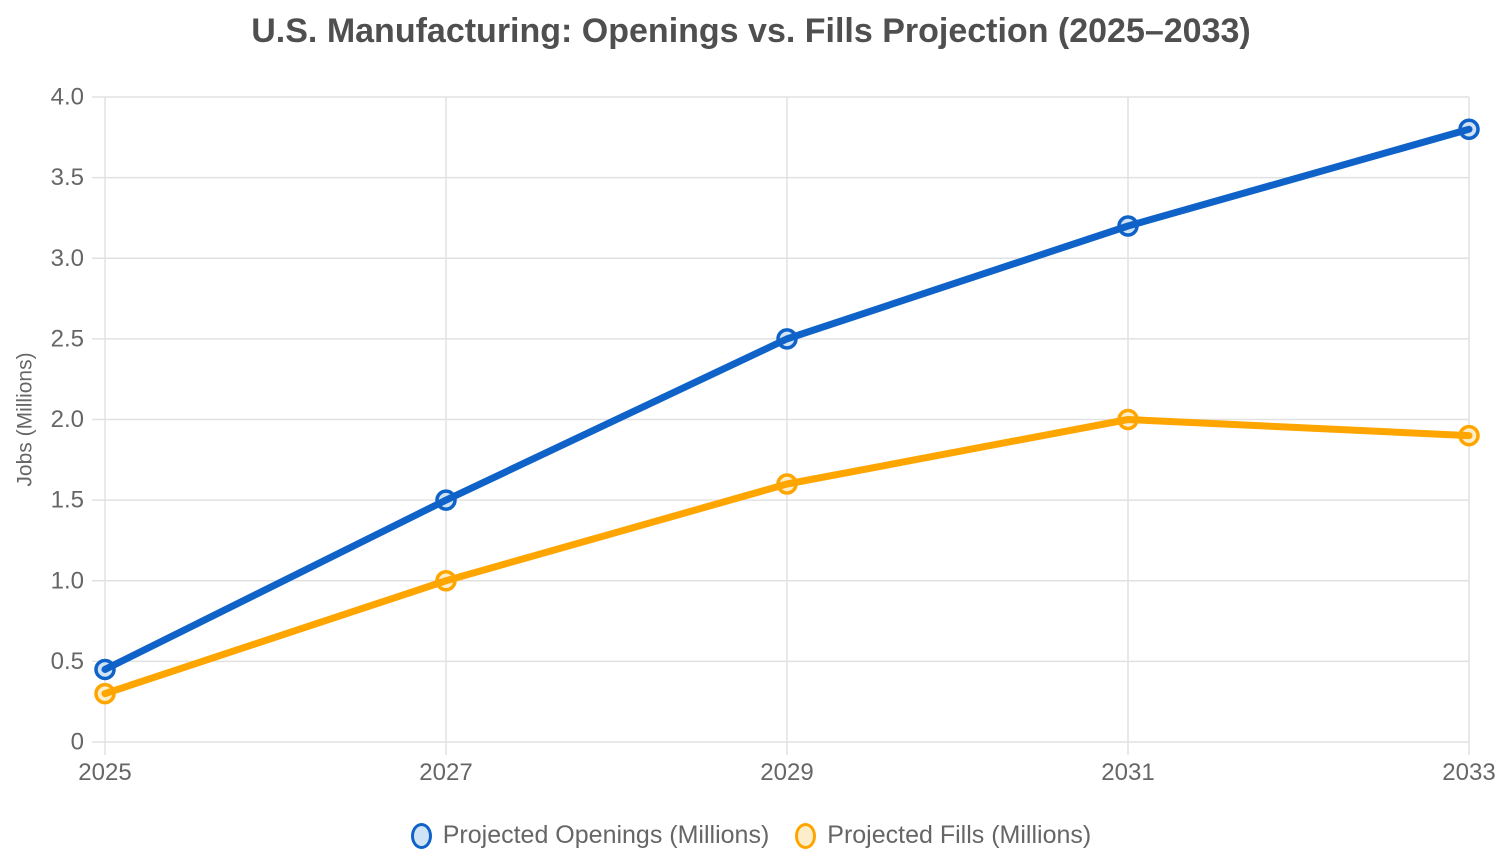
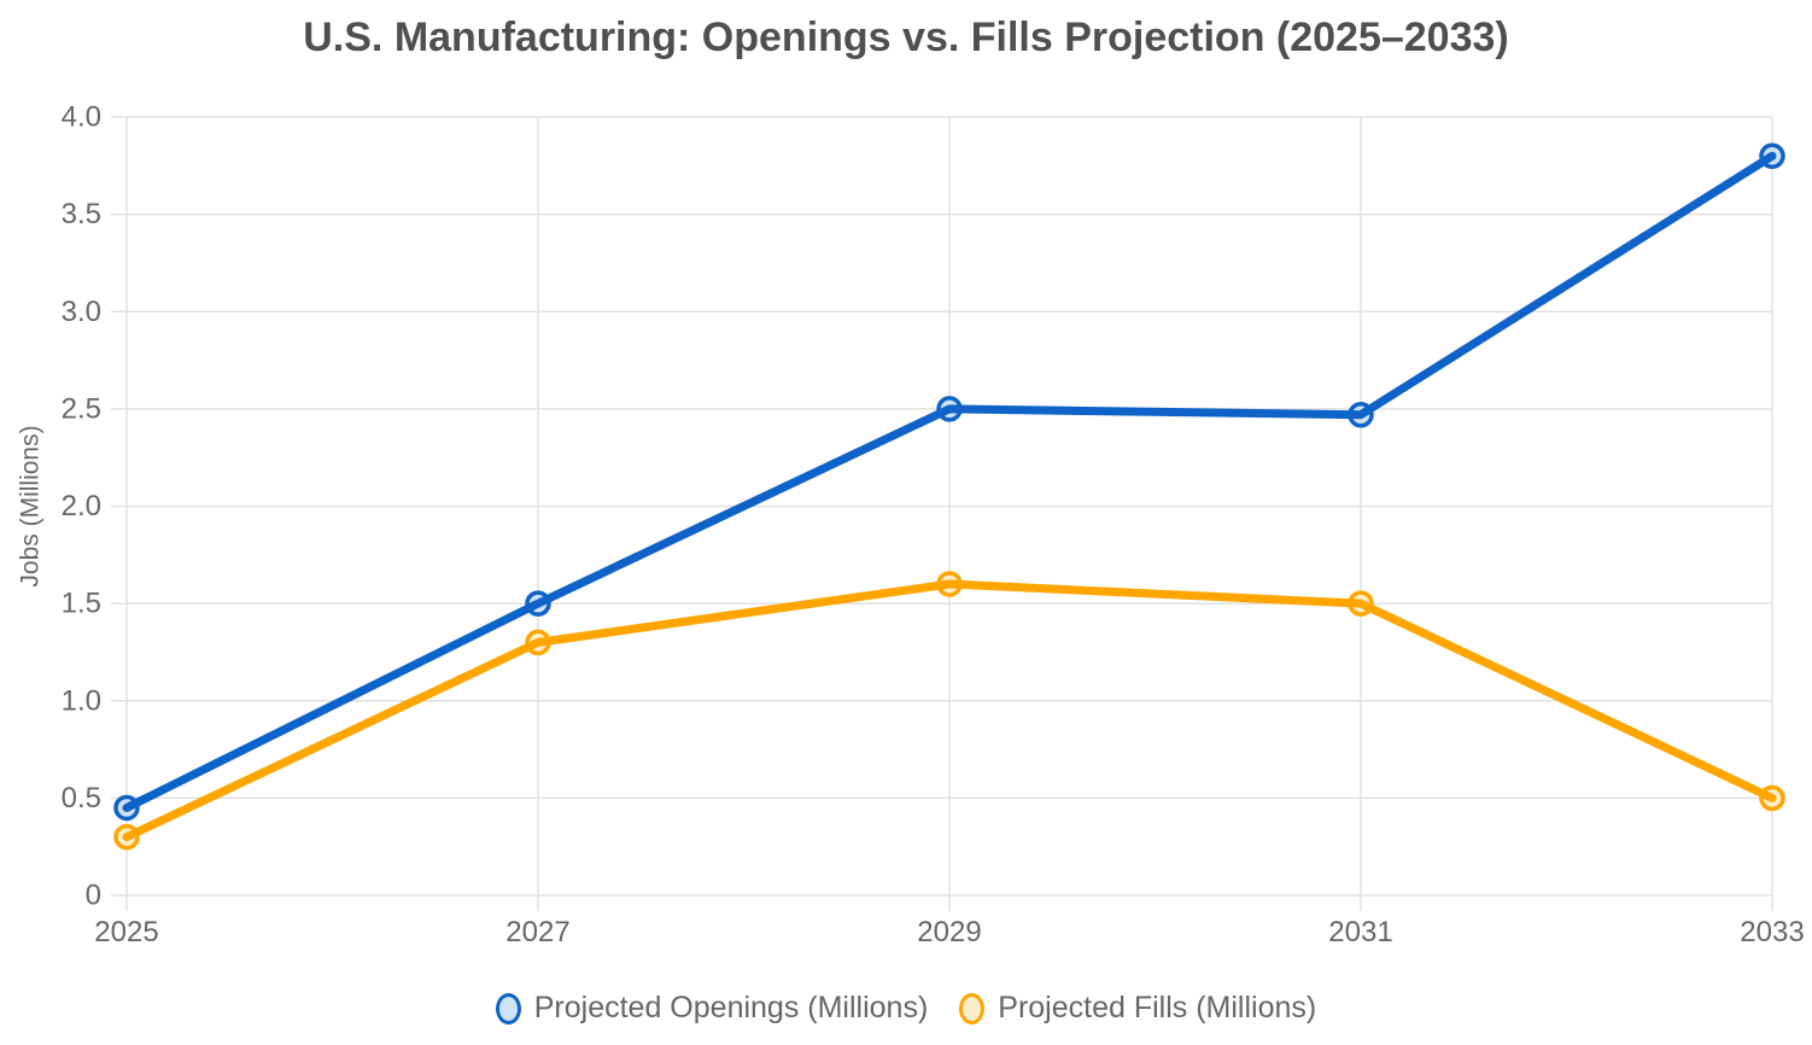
Projected Fills (Millions)/2027: 1.0 -> 1.3
Projected Openings (Millions)/2031: 3.20 -> 2.47
Projected Fills (Millions)/2031: 2.0 -> 1.5
Projected Fills (Millions)/2033: 1.9 -> 0.5
